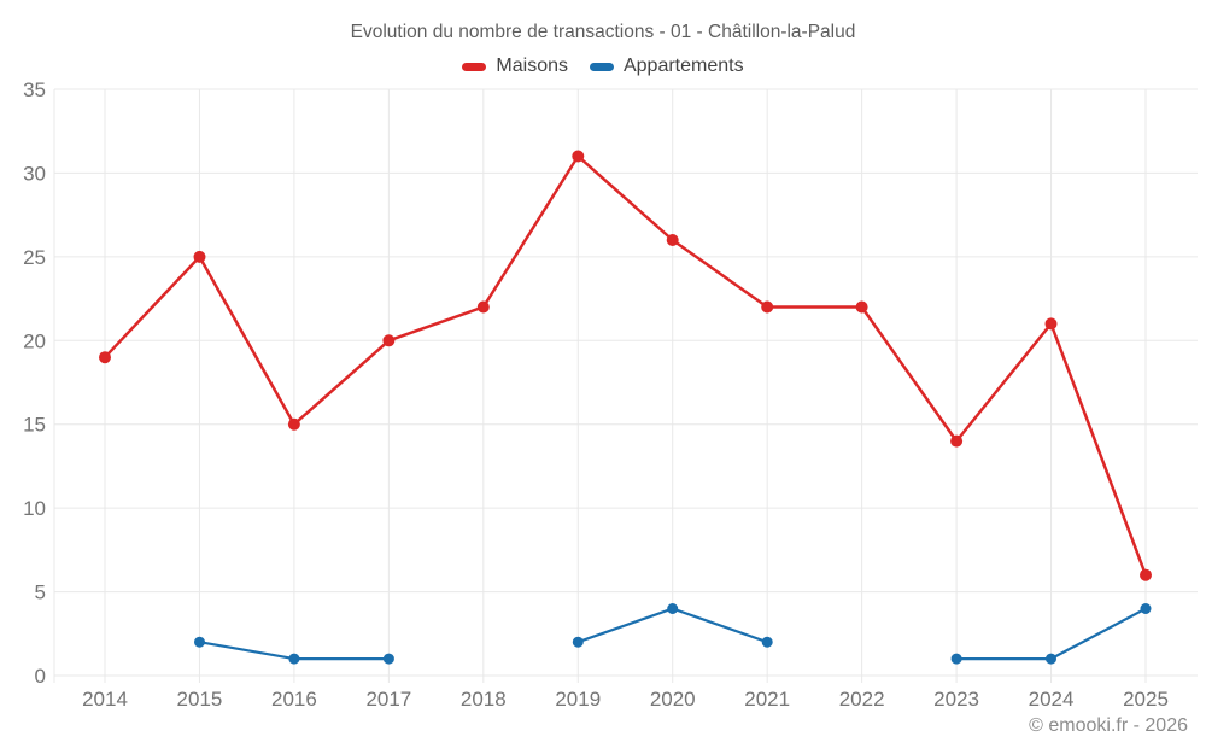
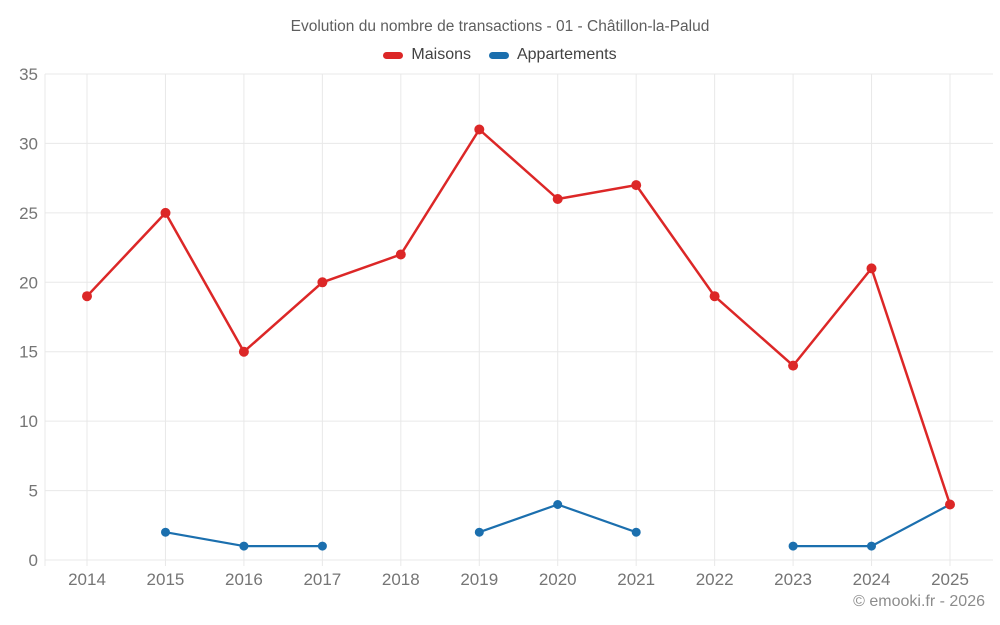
Maisons/2021: 22 -> 27
Maisons/2022: 22 -> 19
Maisons/2025: 6 -> 4
